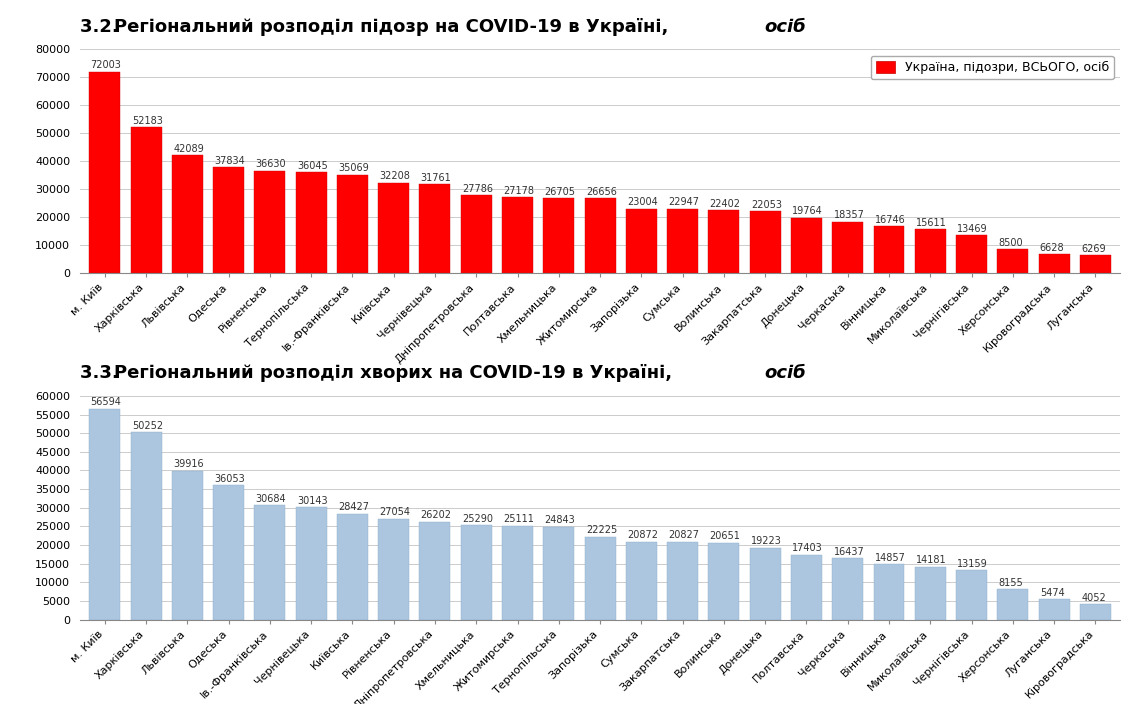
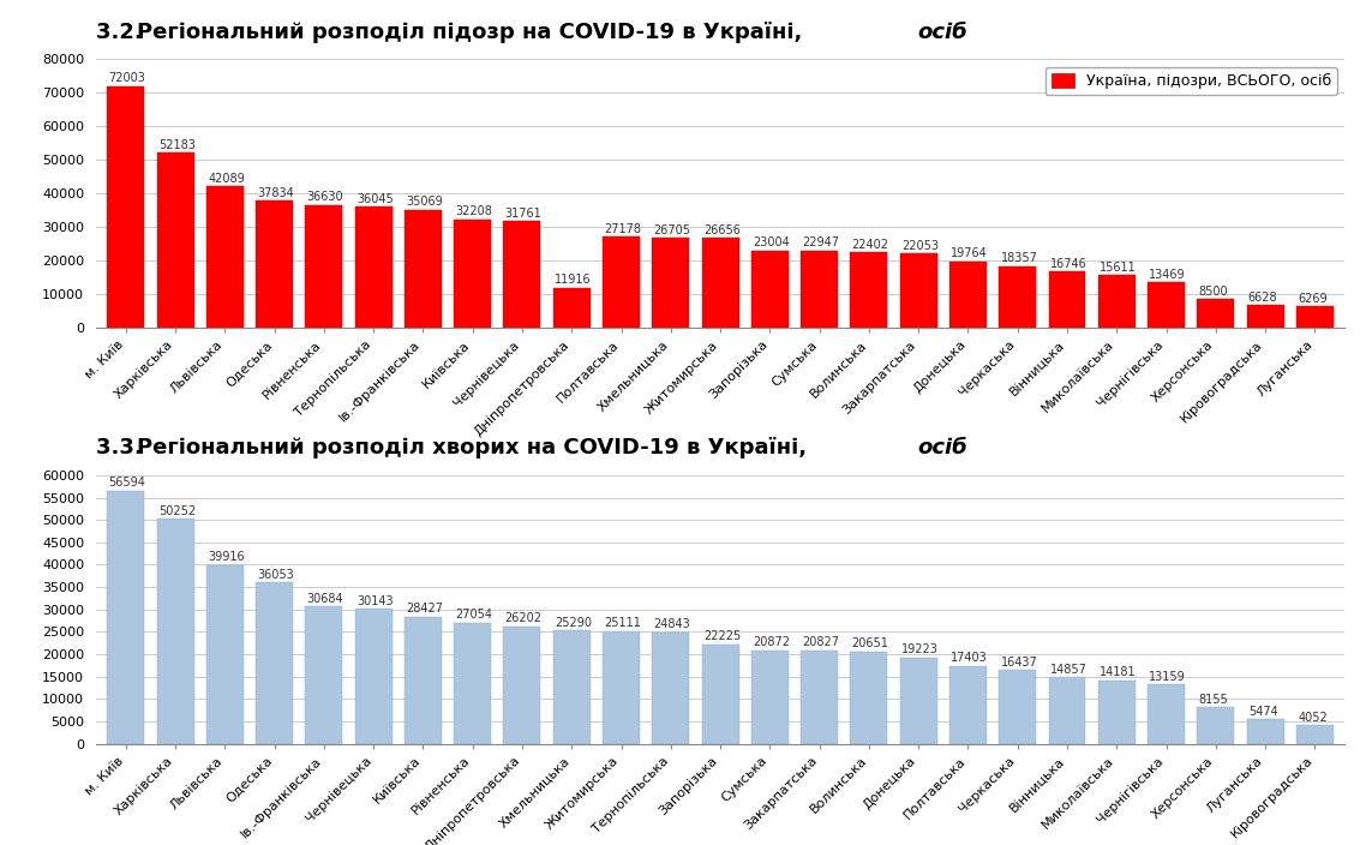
Дніпропетровська: 27786 -> 11916
